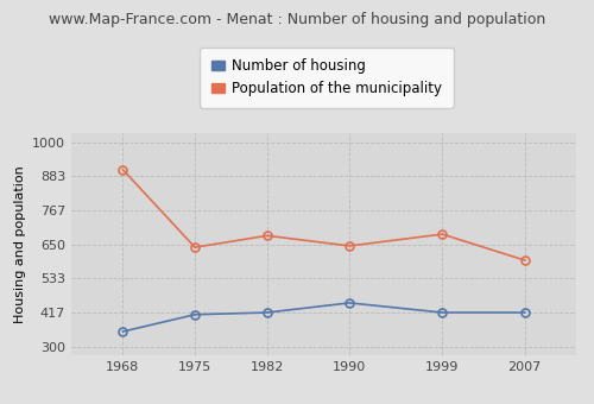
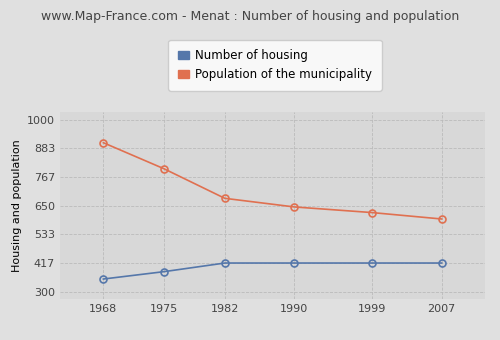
Number of housing/1975: 410 -> 382
Population of the municipality/1975: 640 -> 800
Number of housing/1990: 450 -> 417
Population of the municipality/1999: 685 -> 622
